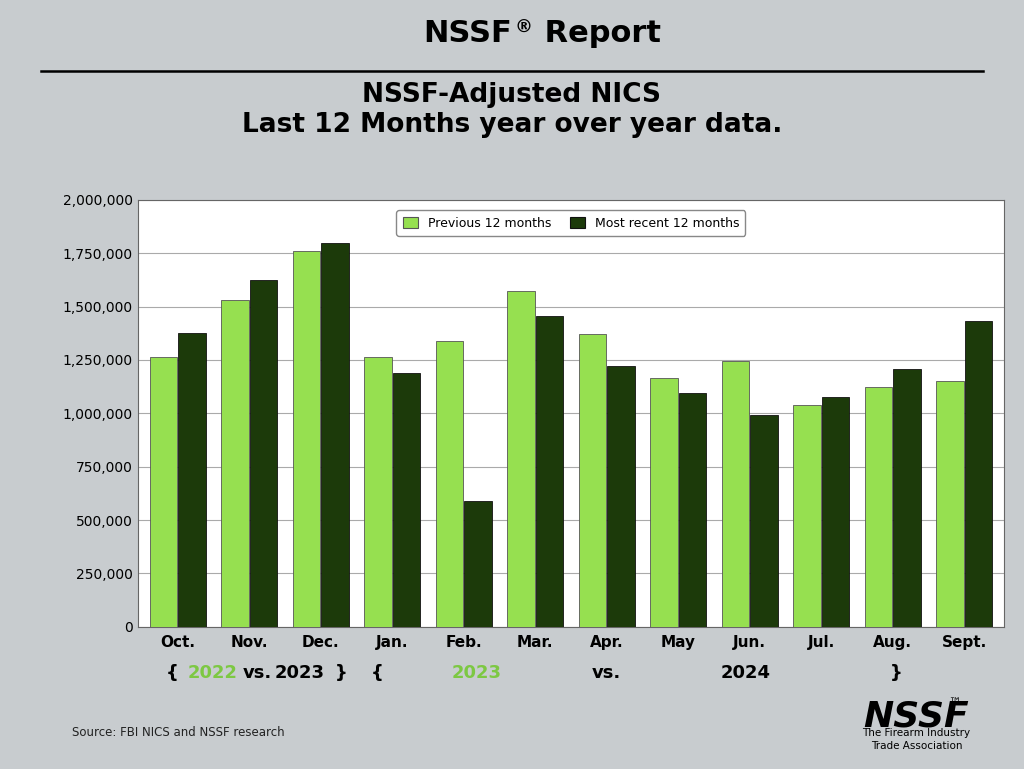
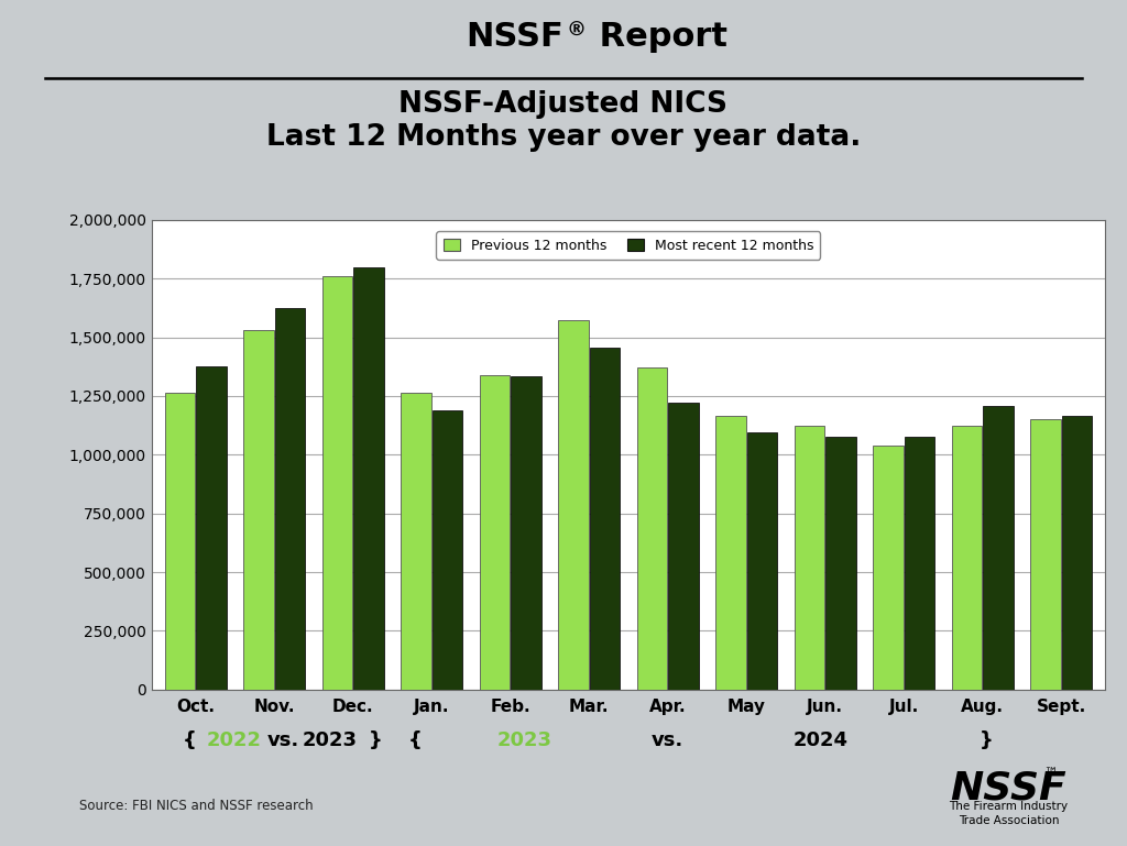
Most recent 12 months/Feb.: 590,000 -> 1,335,000
Previous 12 months/Jun.: 1,245,000 -> 1,125,000
Most recent 12 months/Jun.: 990,000 -> 1,075,000
Most recent 12 months/Sept.: 1,435,000 -> 1,165,000
